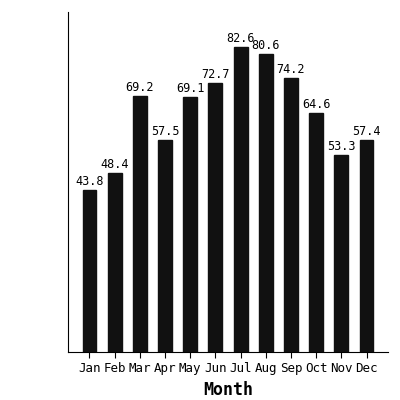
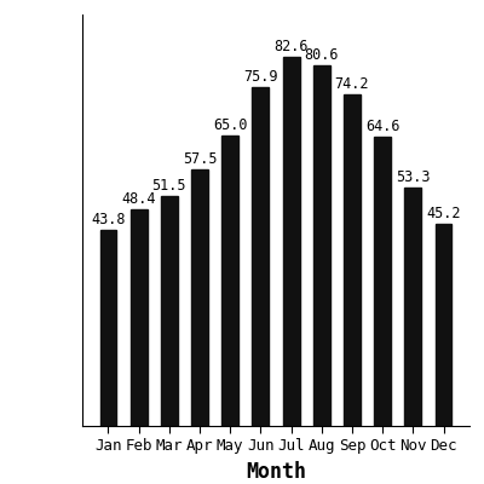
Mar: 69.2 -> 51.5
May: 69.1 -> 65.0
Jun: 72.7 -> 75.9
Dec: 57.4 -> 45.2
